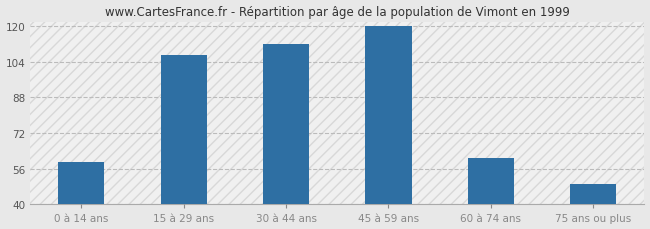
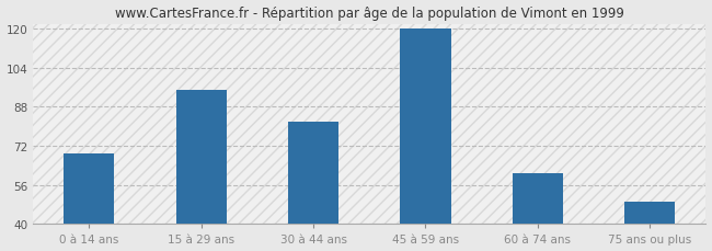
0 à 14 ans: 59 -> 69
15 à 29 ans: 107 -> 95
30 à 44 ans: 112 -> 82
